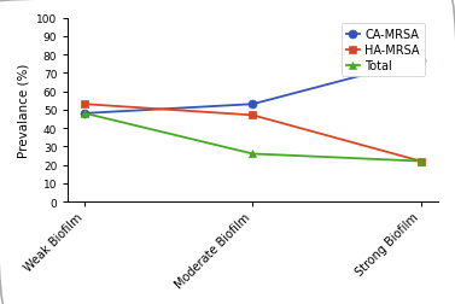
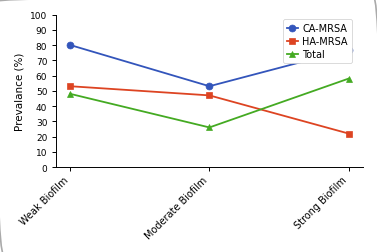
CA-MRSA/Weak Biofilm: 48 -> 80
Total/Strong Biofilm: 22 -> 58
